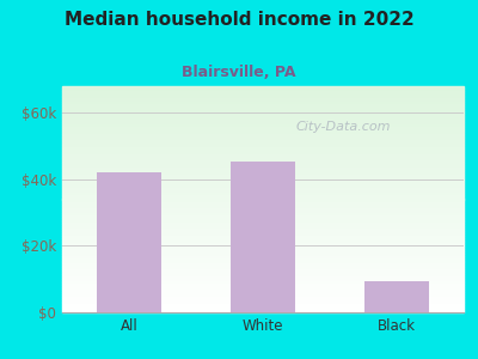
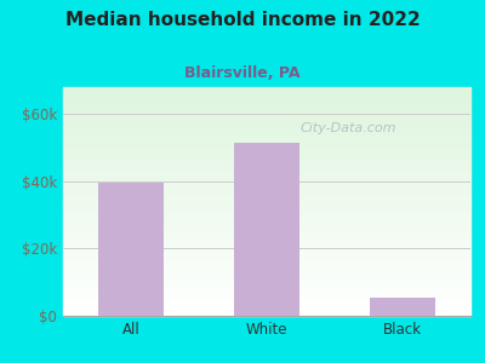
All: $42.0k -> $39.5k
White: $45.5k -> $51.5k
Black: $9.5k -> $5.5k
